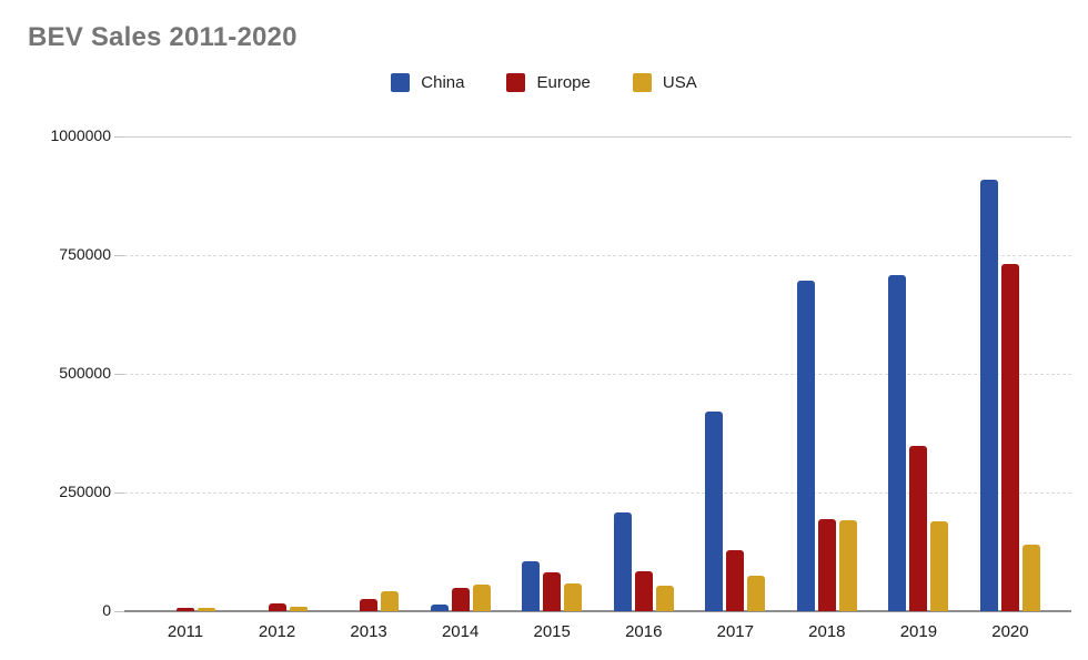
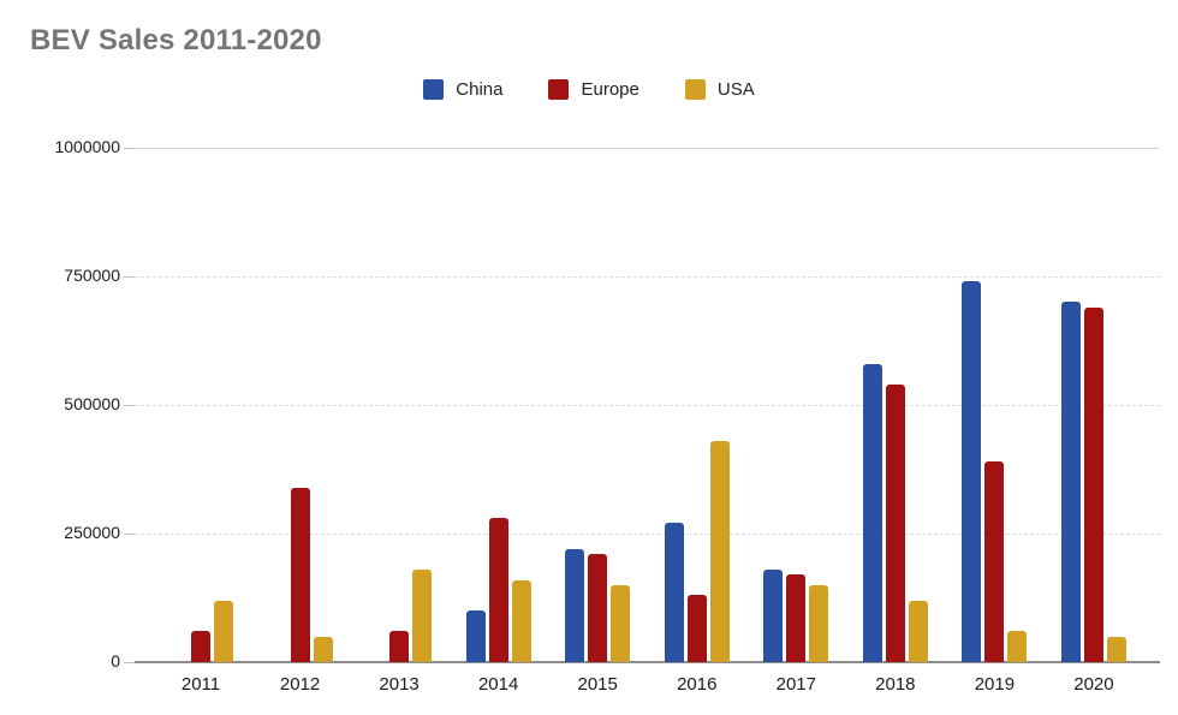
Europe/2011: 10000 -> 60000
USA/2011: 10000 -> 120000
Europe/2012: 20000 -> 340000
USA/2012: 10000 -> 50000
Europe/2013: 20000 -> 60000
USA/2013: 40000 -> 180000
China/2014: 20000 -> 100000
Europe/2014: 50000 -> 280000
USA/2014: 60000 -> 160000
China/2015: 100000 -> 220000
Europe/2015: 80000 -> 210000
USA/2015: 60000 -> 150000
China/2016: 210000 -> 270000
Europe/2016: 80000 -> 130000
USA/2016: 50000 -> 430000
China/2017: 420000 -> 180000
Europe/2017: 130000 -> 170000
USA/2017: 80000 -> 150000
China/2018: 700000 -> 580000
Europe/2018: 200000 -> 540000
USA/2018: 190000 -> 120000
China/2019: 710000 -> 740000
Europe/2019: 350000 -> 390000
USA/2019: 190000 -> 60000
China/2020: 910000 -> 700000
Europe/2020: 730000 -> 690000
USA/2020: 140000 -> 50000
